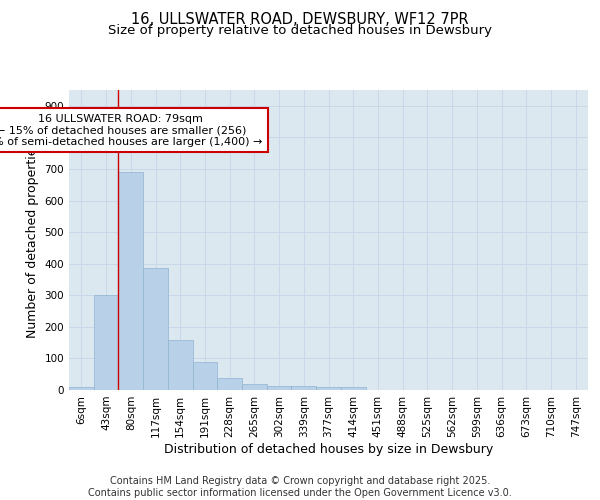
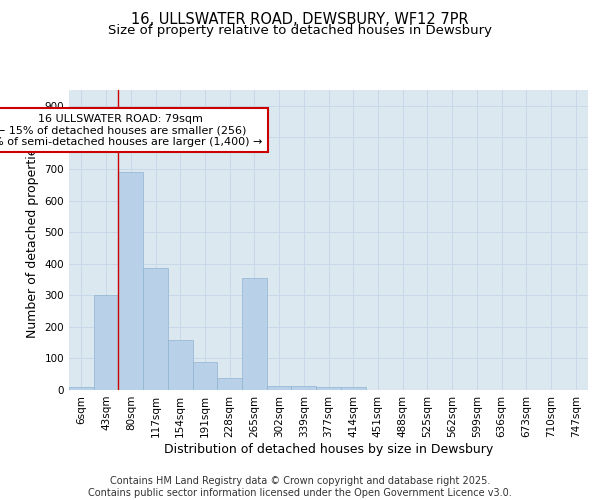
265sqm: 18 -> 355
